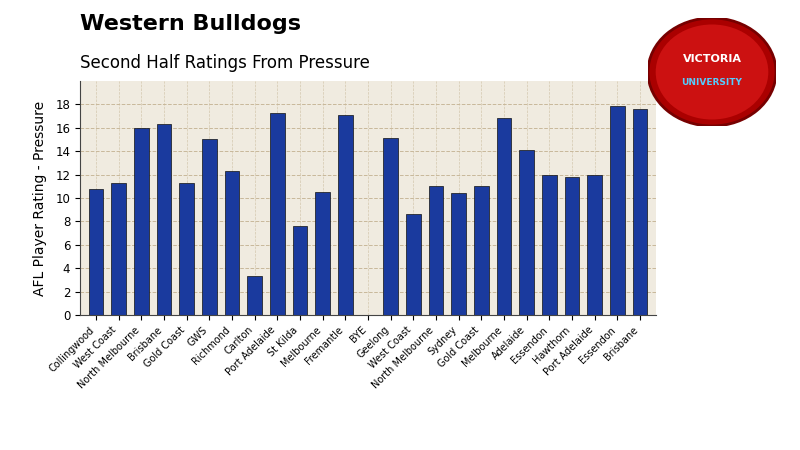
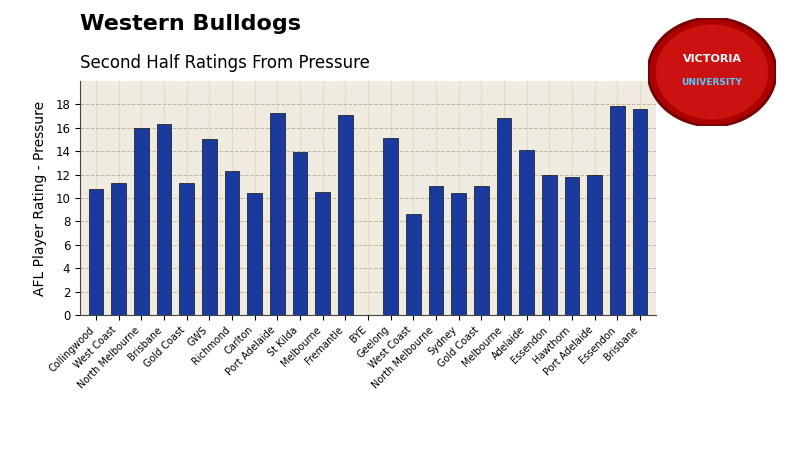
Carlton: 3.3 -> 10.4
St Kilda: 7.6 -> 13.9
